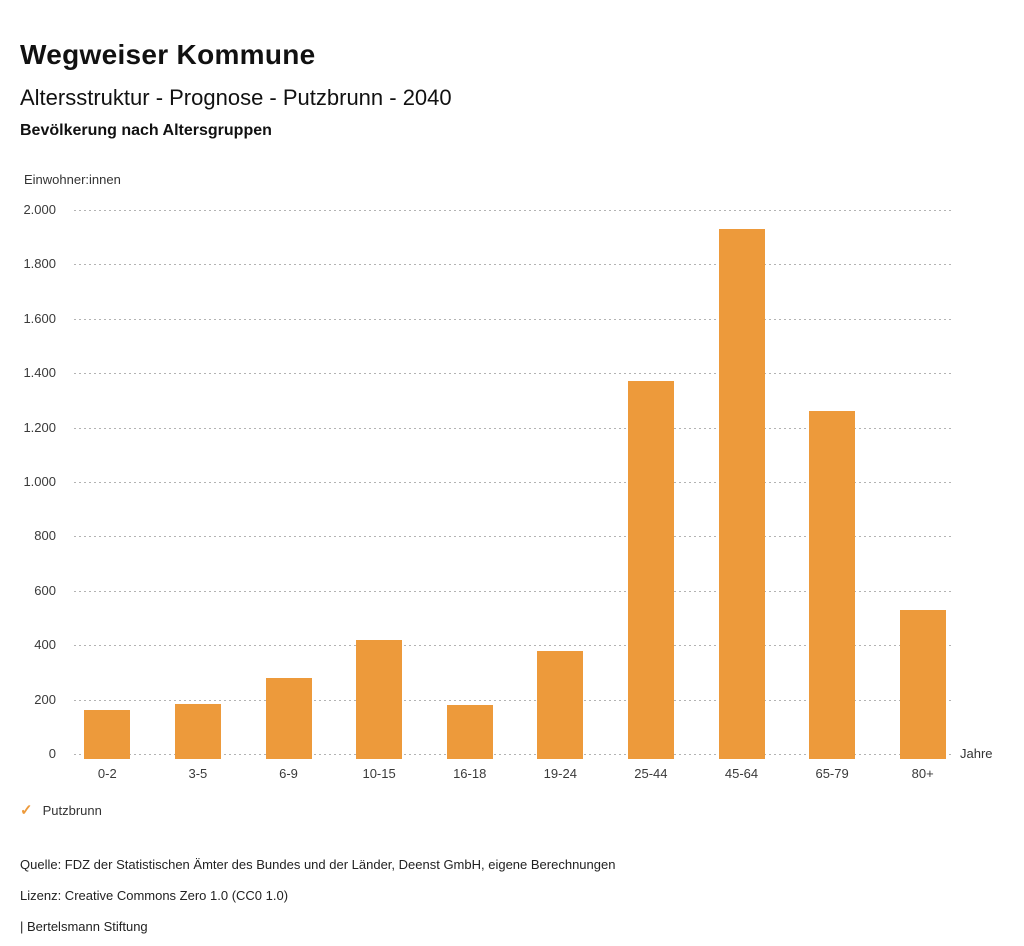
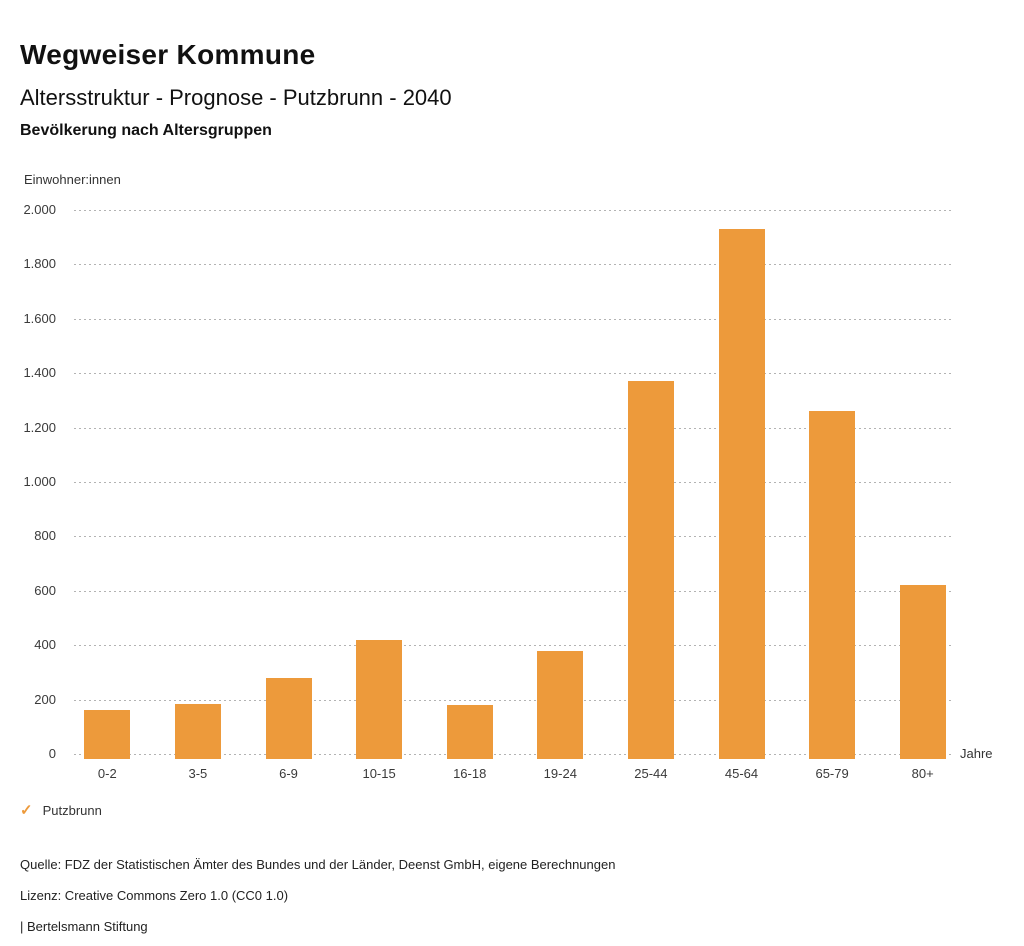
80+: 530 -> 620
